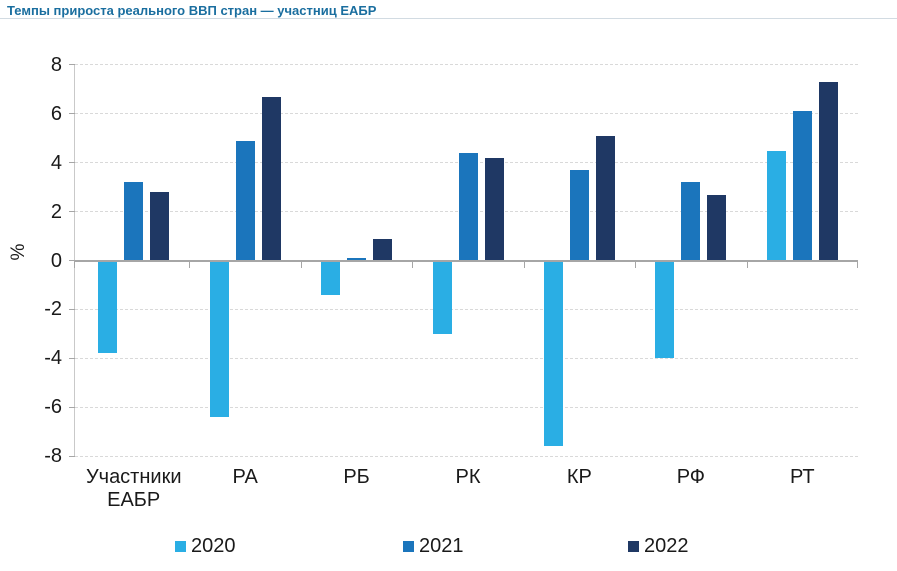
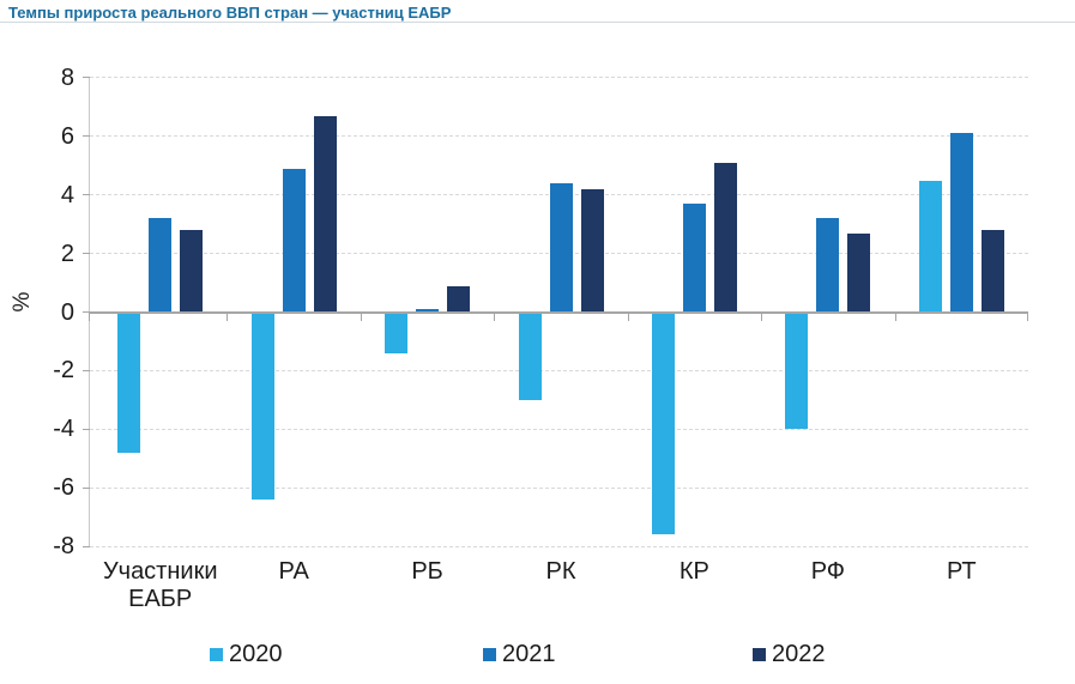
2020/Участники ЕАБР: -3.8 -> -4.8
2022/РТ: 7.3 -> 2.8
